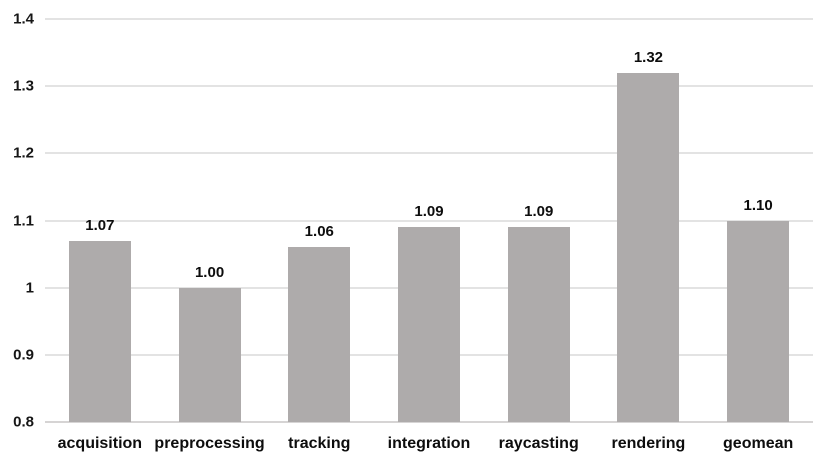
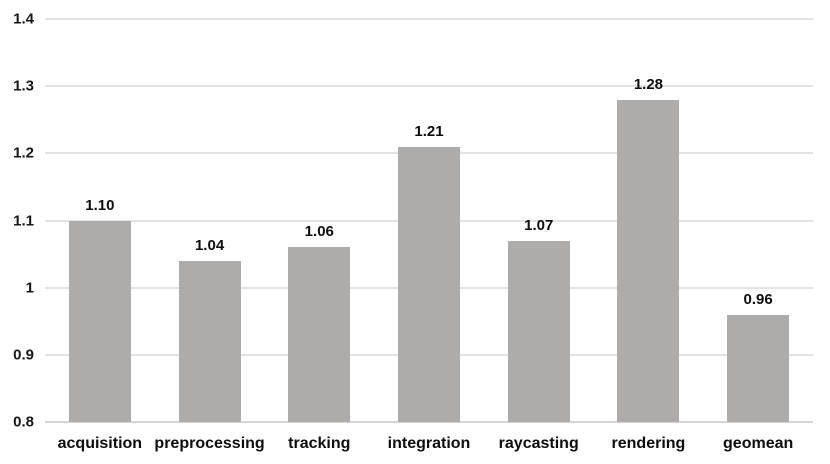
acquisition: 1.07 -> 1.10
preprocessing: 1.00 -> 1.04
integration: 1.09 -> 1.21
raycasting: 1.09 -> 1.07
rendering: 1.32 -> 1.28
geomean: 1.10 -> 0.96
